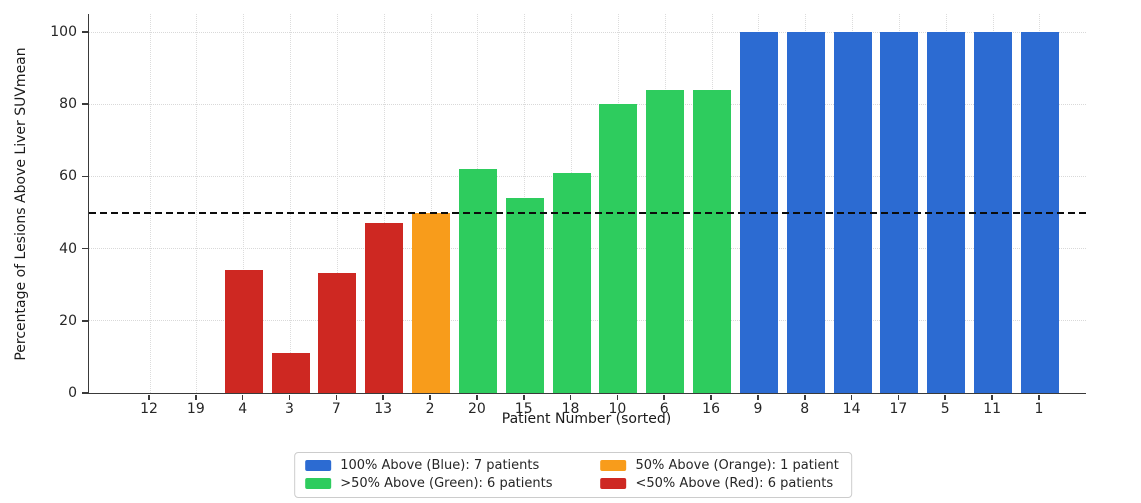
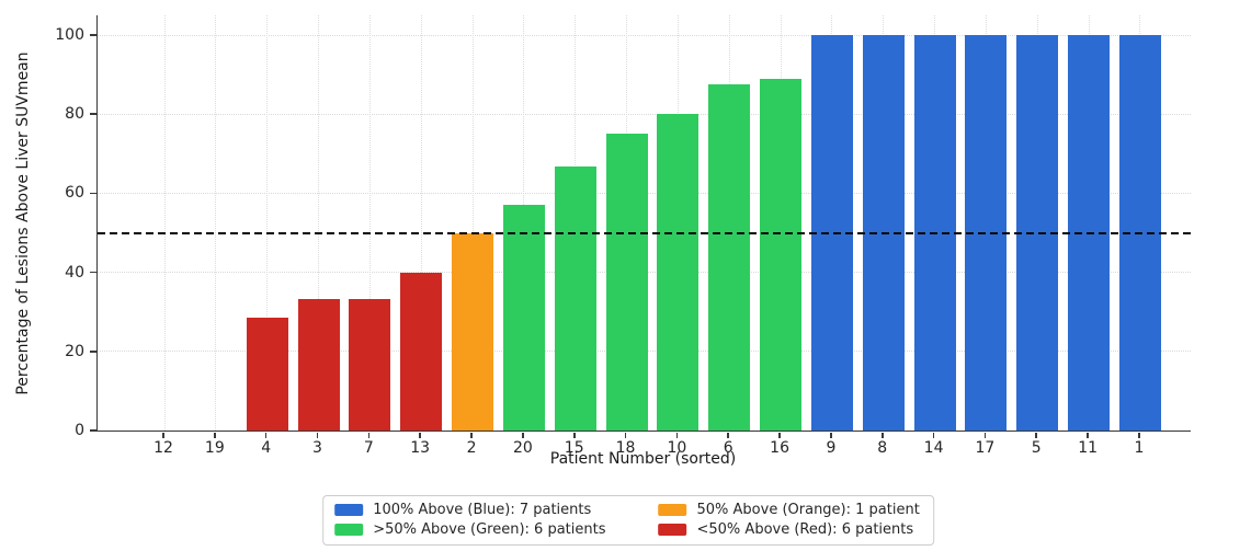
4: 34 -> 29
3: 11 -> 33
13: 47 -> 40
20: 62 -> 57
15: 54 -> 67
18: 61 -> 75
6: 84 -> 88
16: 84 -> 89
